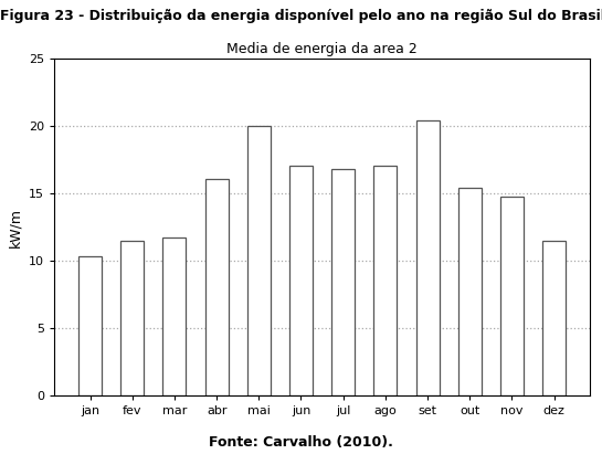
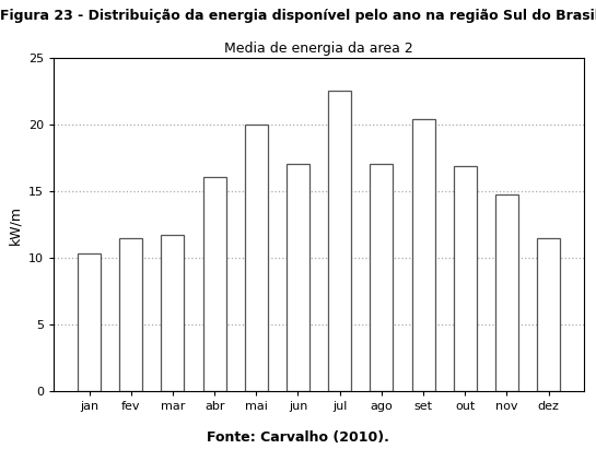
jul: 16.8 -> 22.6
out: 15.4 -> 16.9
